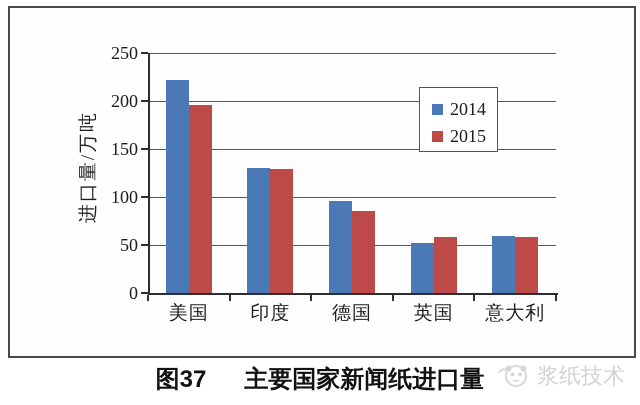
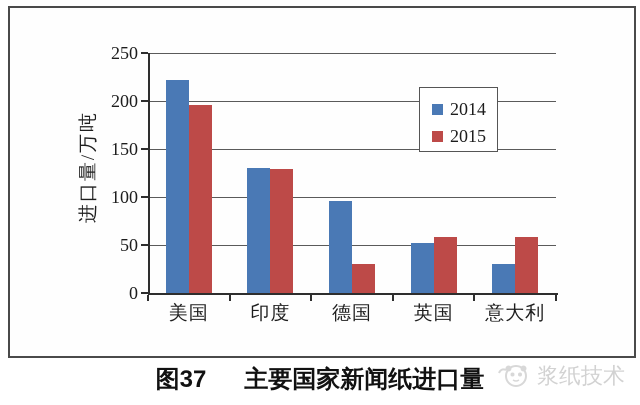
2015/德国: 80 -> 30
2014/意大利: 60 -> 30
